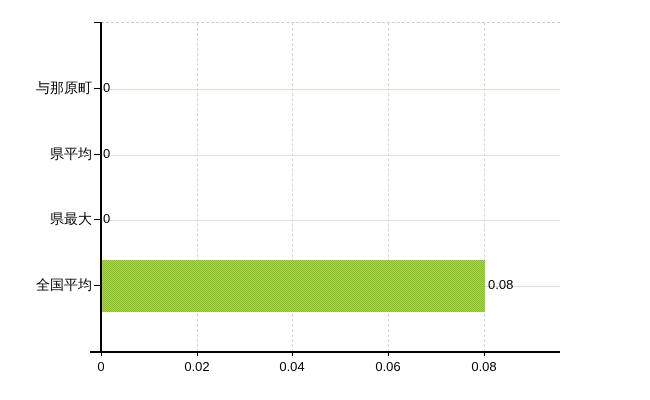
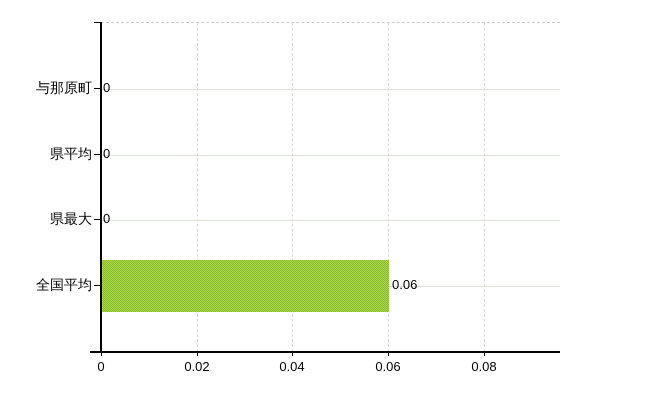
全国平均: 0.08 -> 0.06
